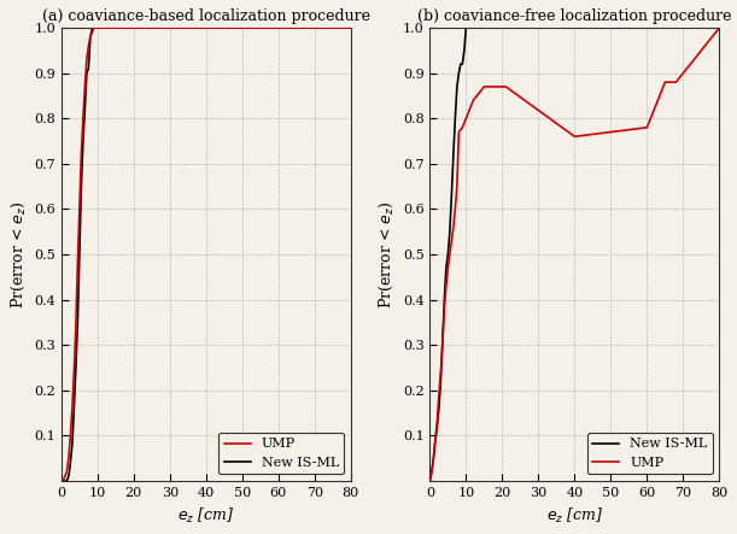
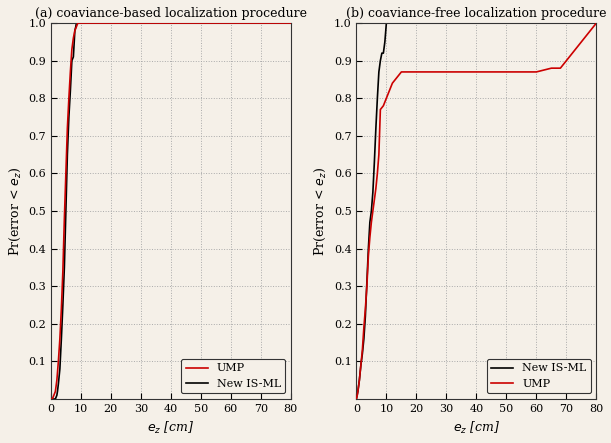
(b) coaviance-free localization procedure/UMP/40: 0.76 -> 0.87
(b) coaviance-free localization procedure/UMP/60: 0.78 -> 0.87
